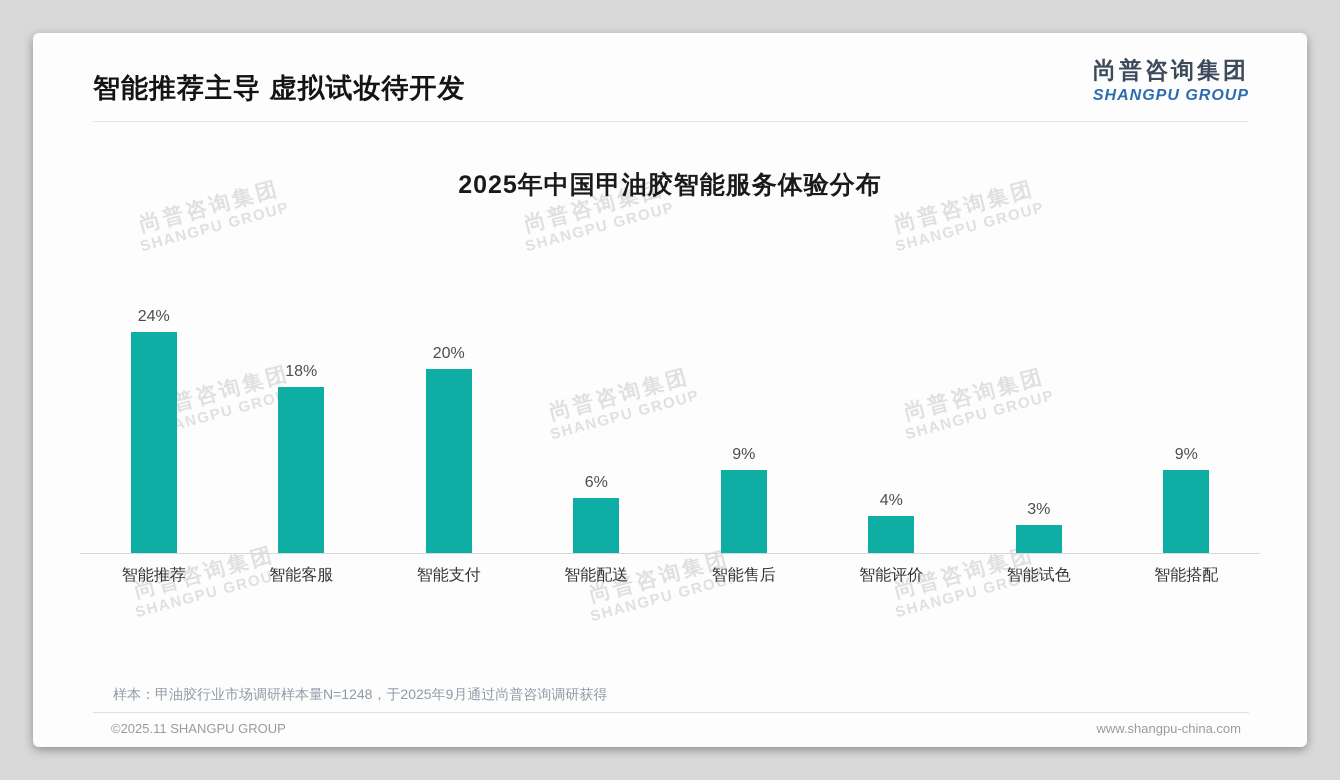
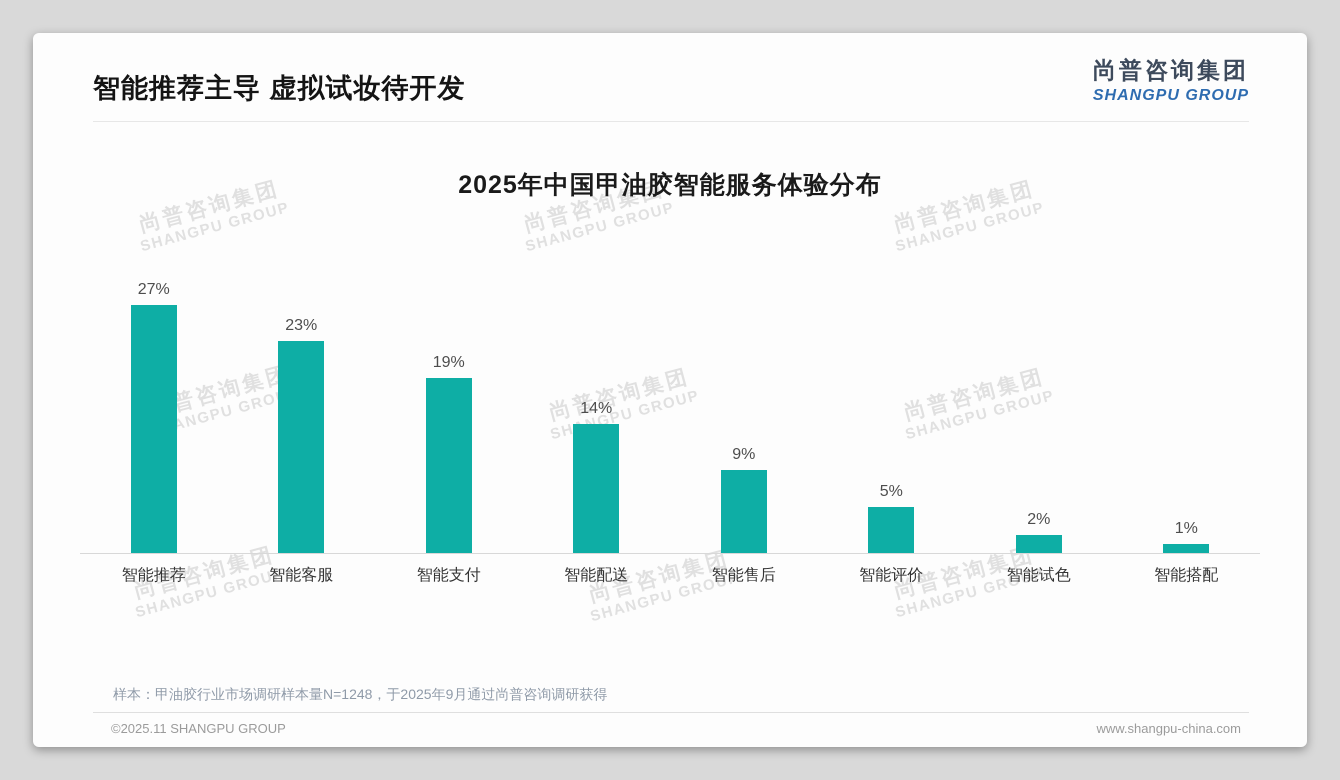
智能推荐: 24% -> 27%
智能客服: 18% -> 23%
智能支付: 20% -> 19%
智能配送: 6% -> 14%
智能评价: 4% -> 5%
智能试色: 3% -> 2%
智能搭配: 9% -> 1%
